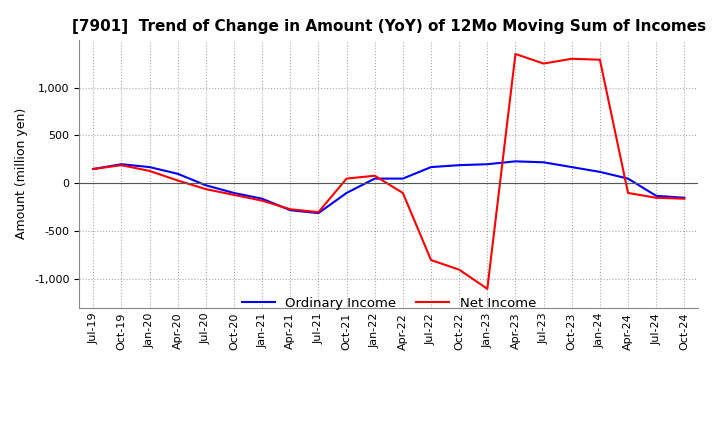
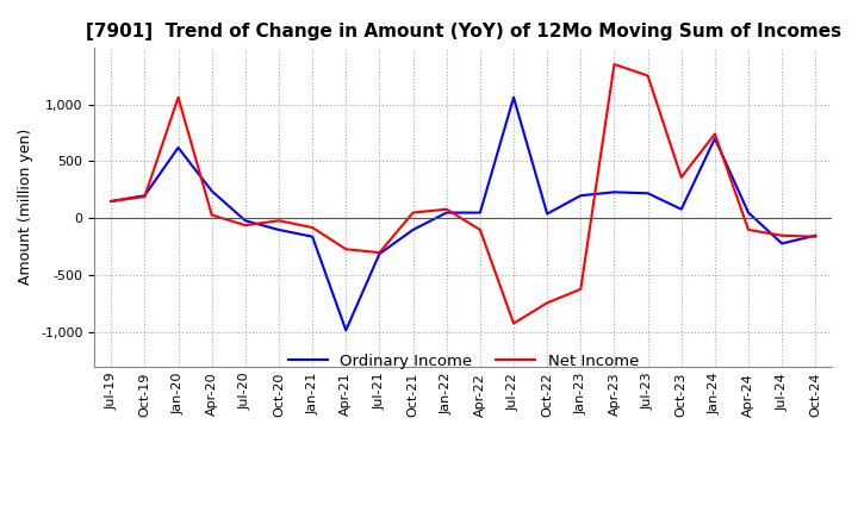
Ordinary Income/Jan-20: 170 -> 620
Net Income/Jan-20: 130 -> 1,060
Ordinary Income/Apr-20: 100 -> 240
Net Income/Oct-20: -120 -> -20
Net Income/Jan-21: -180 -> -80
Ordinary Income/Apr-21: -280 -> -980
Ordinary Income/Jul-22: 170 -> 1,060
Net Income/Jul-22: -800 -> -920
Ordinary Income/Oct-22: 190 -> 40
Net Income/Oct-22: -900 -> -740
Net Income/Jan-23: -1,100 -> -620
Ordinary Income/Oct-23: 170 -> 80
Net Income/Oct-23: 1,300 -> 360
Ordinary Income/Jan-24: 120 -> 700
Net Income/Jan-24: 1,290 -> 740
Ordinary Income/Jul-24: -130 -> -220
